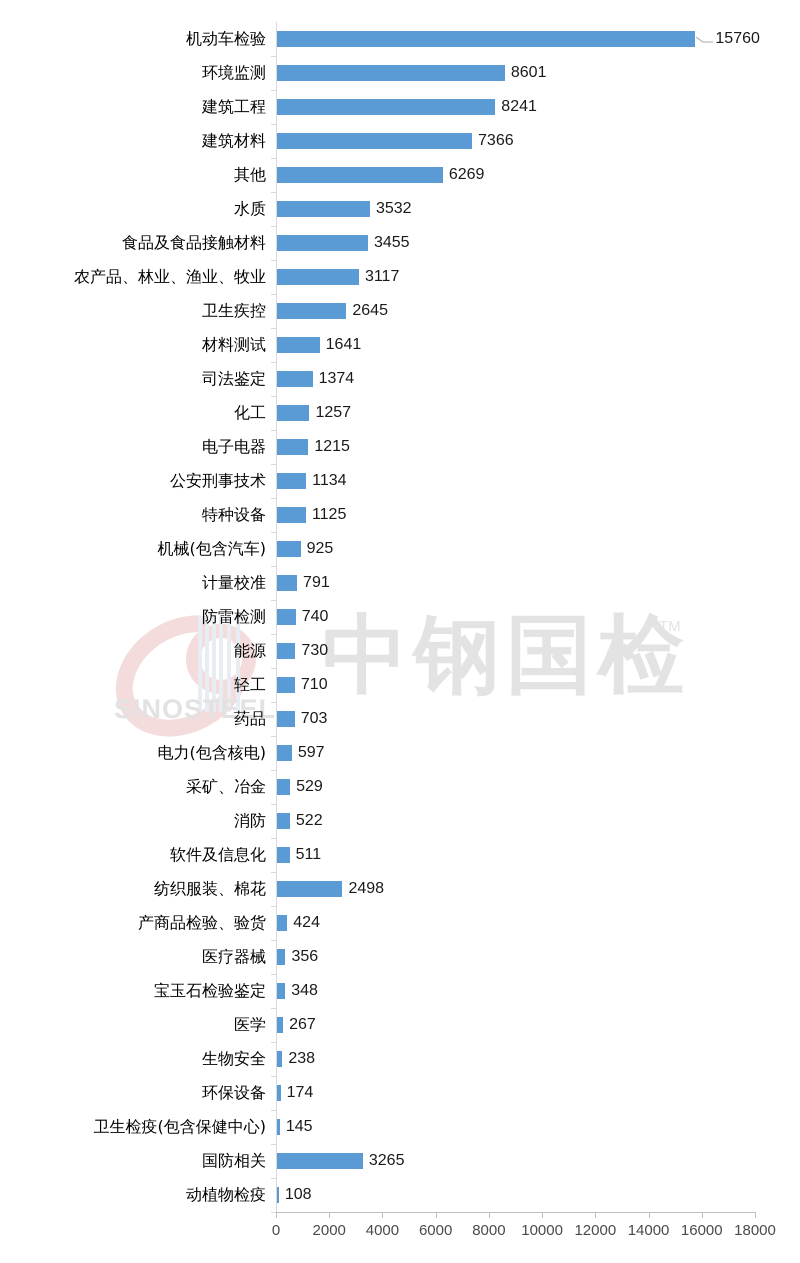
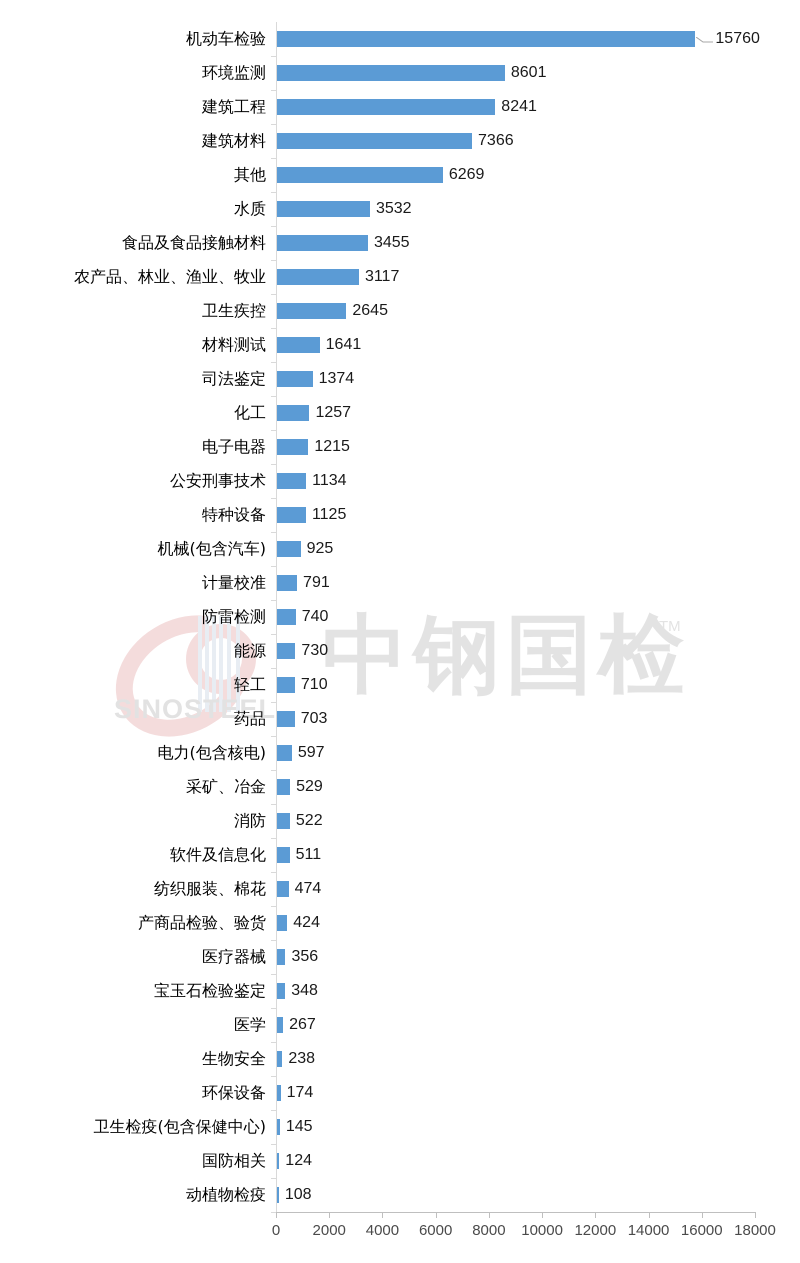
纺织服装、棉花: 2498 -> 474
国防相关: 3265 -> 124
